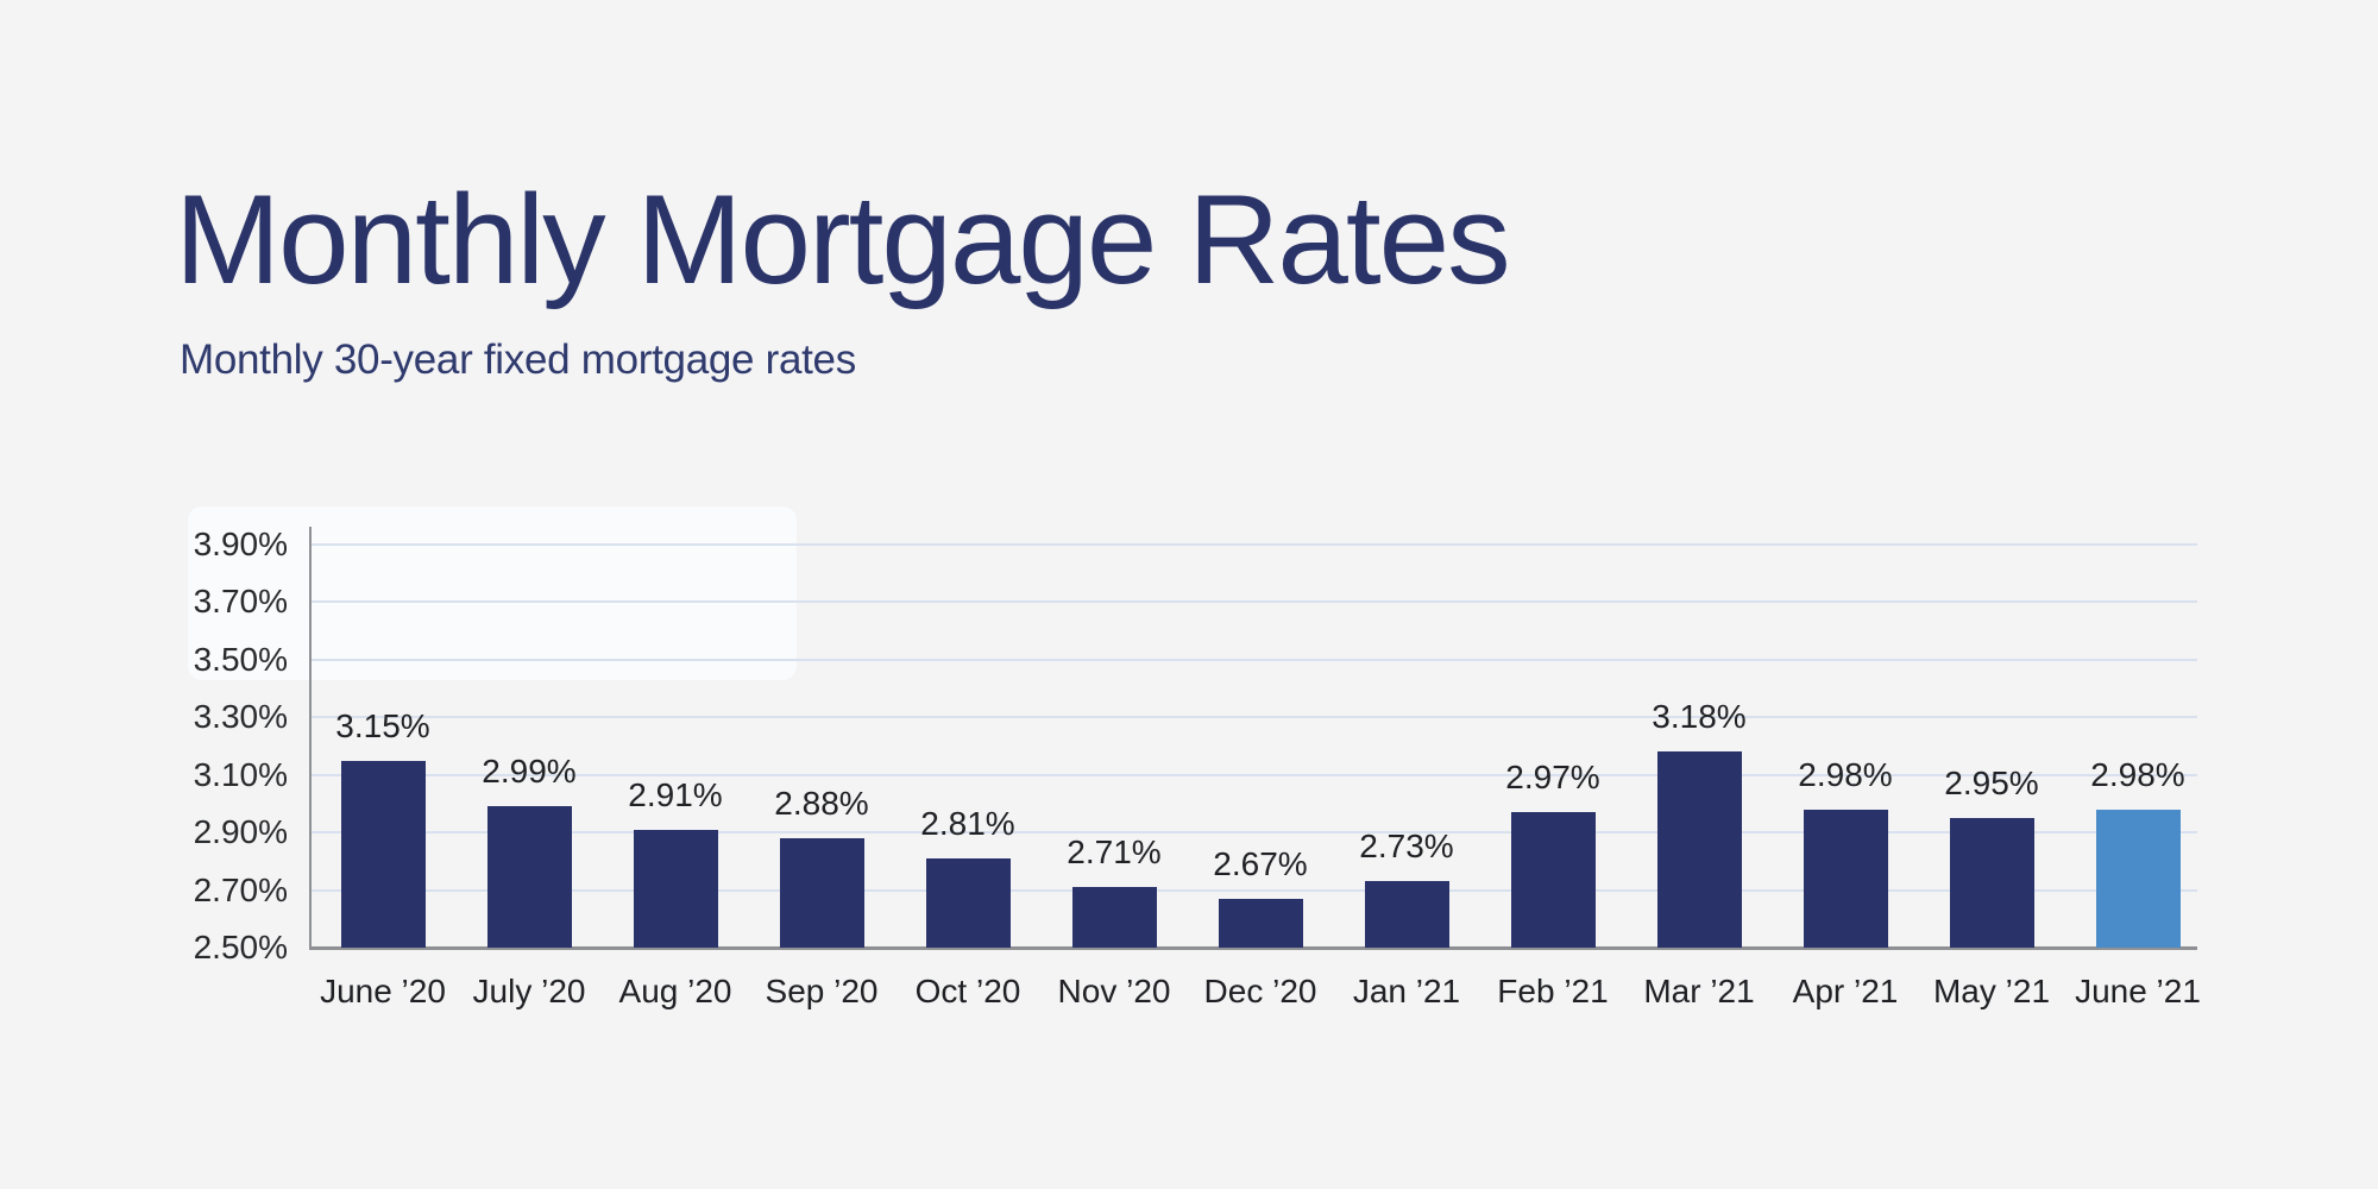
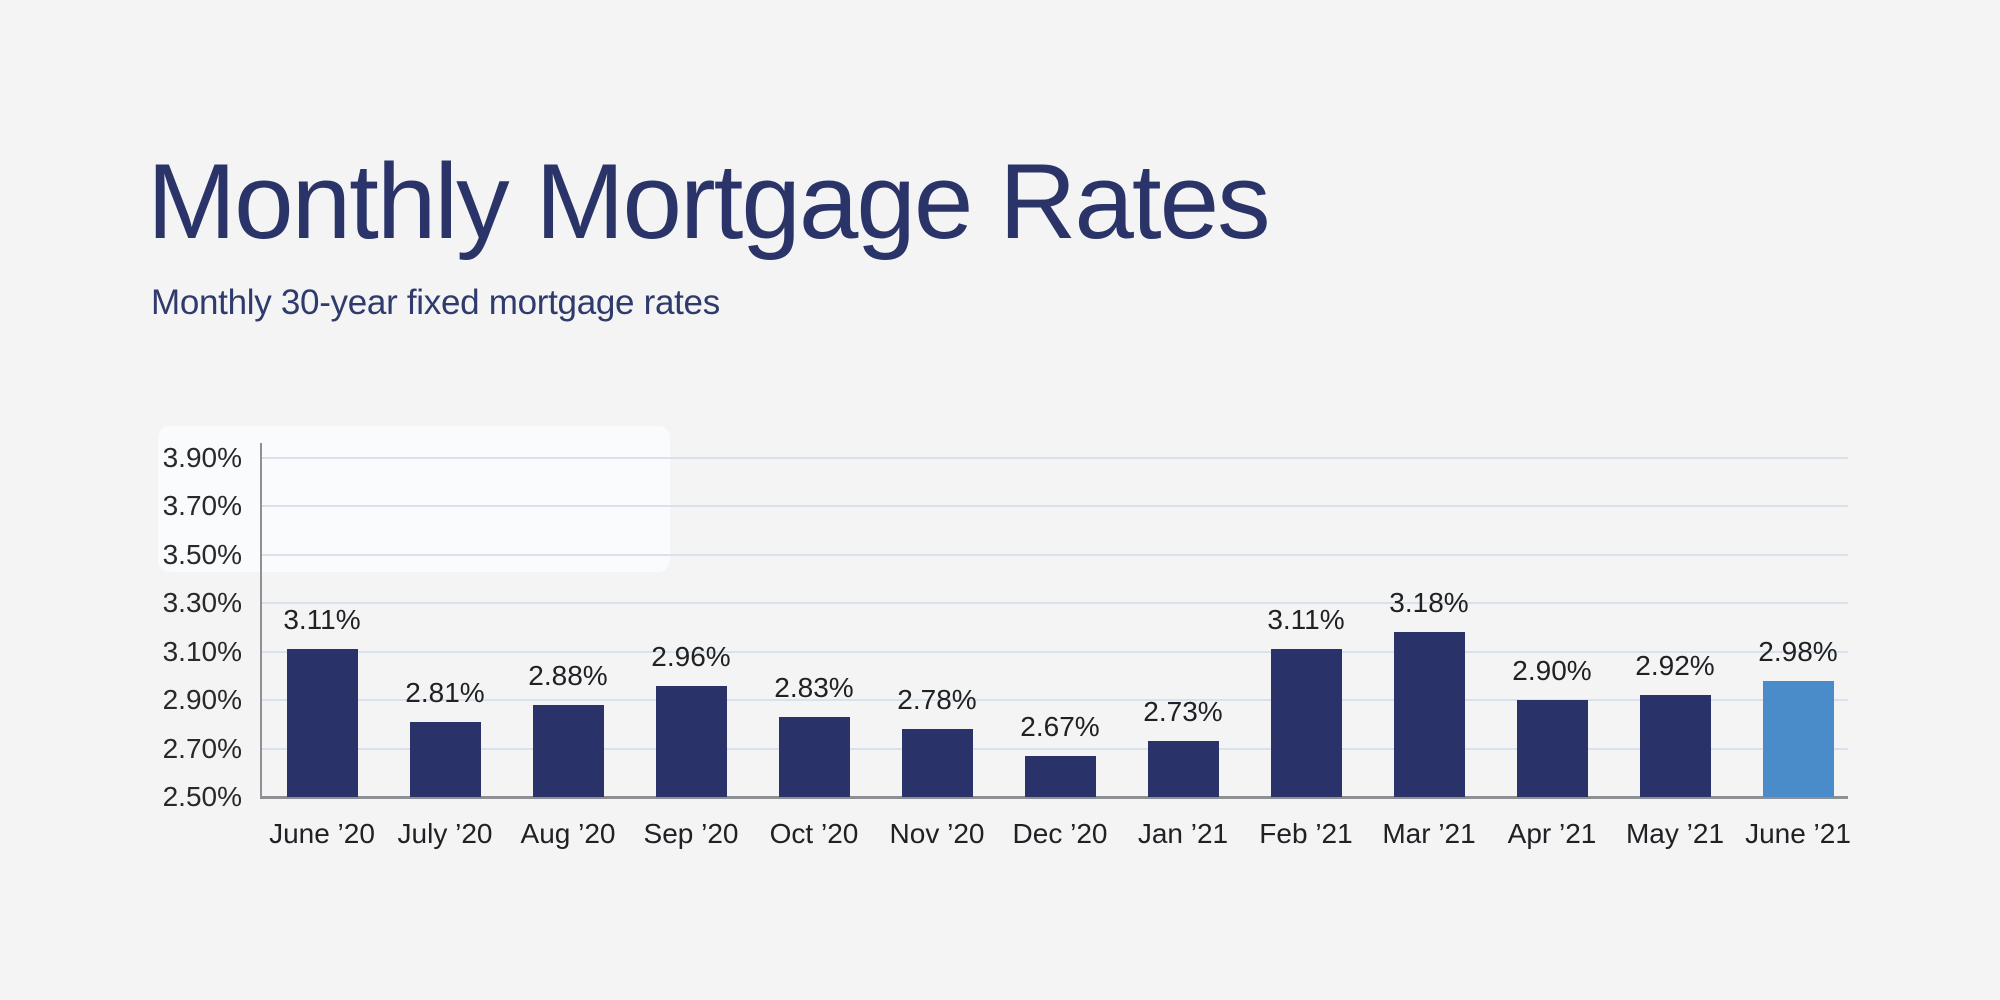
June ’20: 3.15% -> 3.11%
July ’20: 2.99% -> 2.81%
Aug ’20: 2.91% -> 2.88%
Sep ’20: 2.88% -> 2.96%
Oct ’20: 2.81% -> 2.83%
Nov ’20: 2.71% -> 2.78%
Feb ’21: 2.97% -> 3.11%
Apr ’21: 2.98% -> 2.90%
May ’21: 2.95% -> 2.92%
